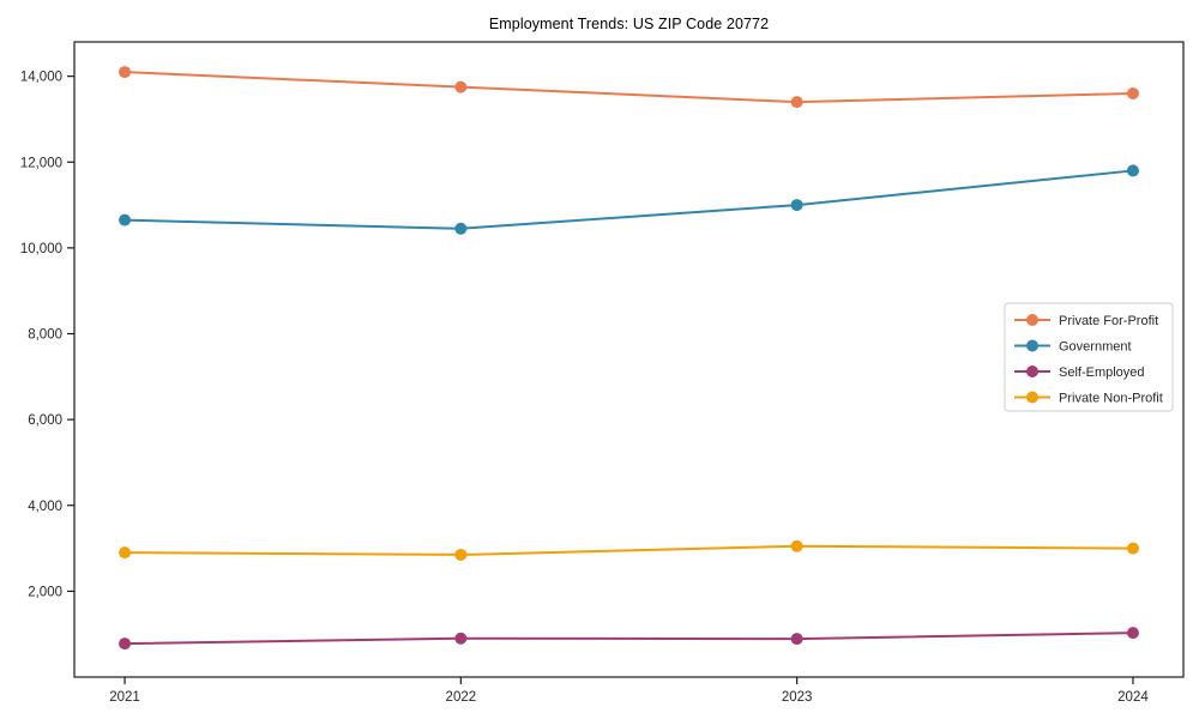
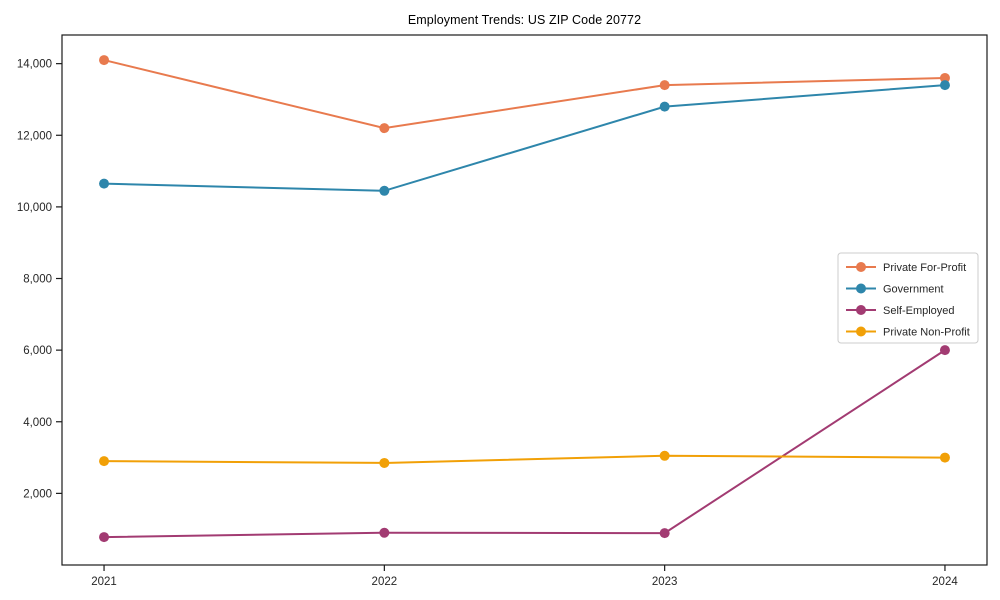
Private For-Profit/2022: 13800 -> 12200
Government/2023: 11000 -> 12800
Government/2024: 11800 -> 13400
Self-Employed/2024: 1000 -> 6000
